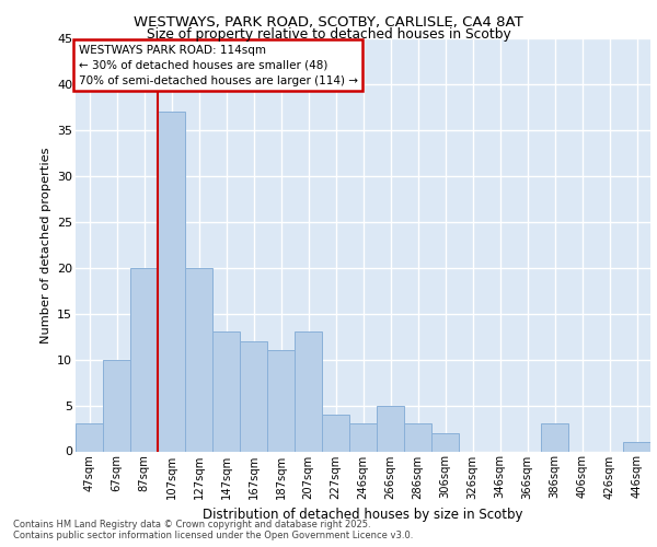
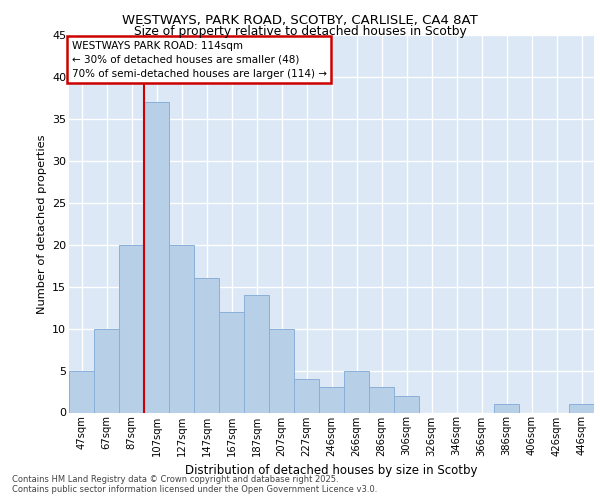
47sqm: 3 -> 5
147sqm: 13 -> 16
187sqm: 11 -> 14
207sqm: 13 -> 10
386sqm: 3 -> 1
